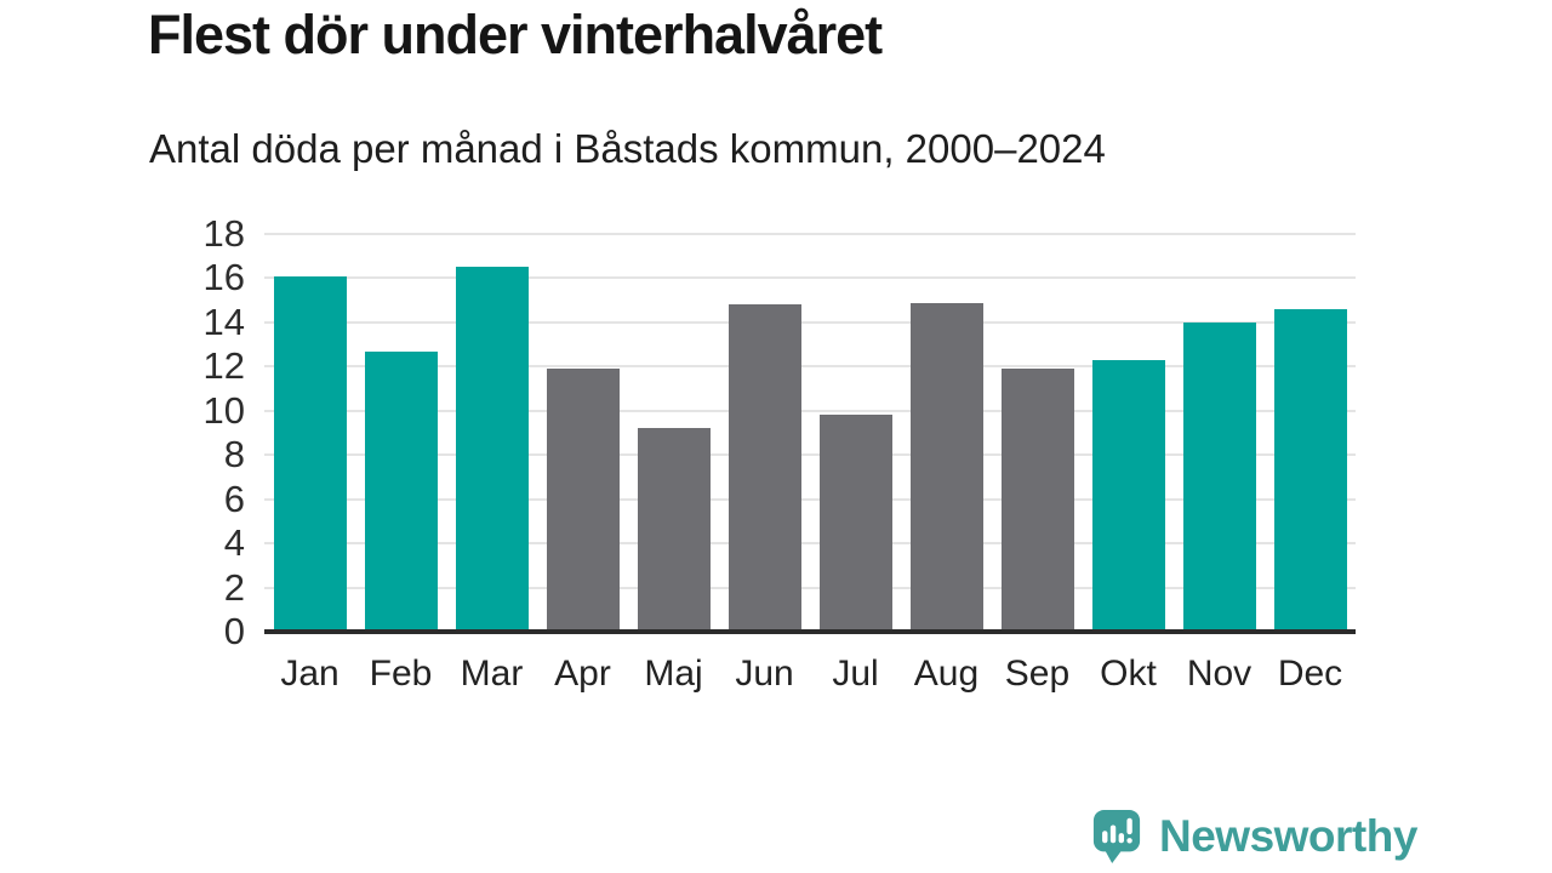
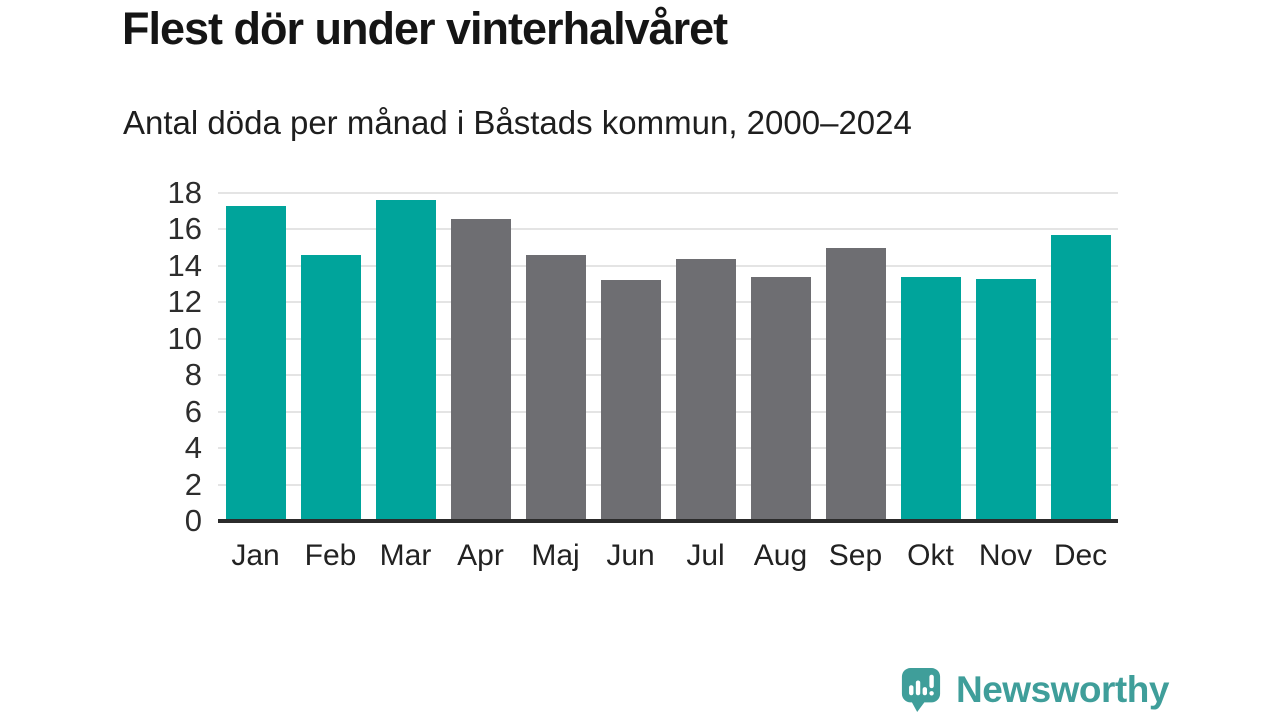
Jan: 16.1 -> 17.3
Feb: 12.7 -> 14.6
Mar: 16.5 -> 17.6
Apr: 11.9 -> 16.6
Maj: 9.2 -> 14.6
Jun: 14.8 -> 13.2
Jul: 9.8 -> 14.4
Aug: 14.9 -> 13.4
Sep: 11.9 -> 15.0
Okt: 12.3 -> 13.4
Nov: 14.0 -> 13.3
Dec: 14.6 -> 15.7
